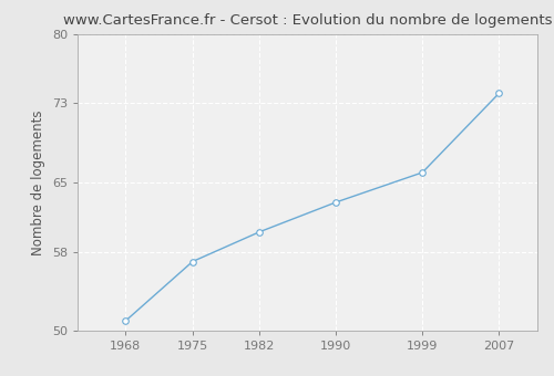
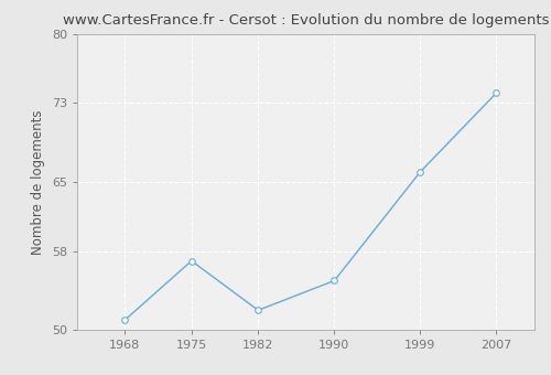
1982: 60 -> 52
1990: 63 -> 55
